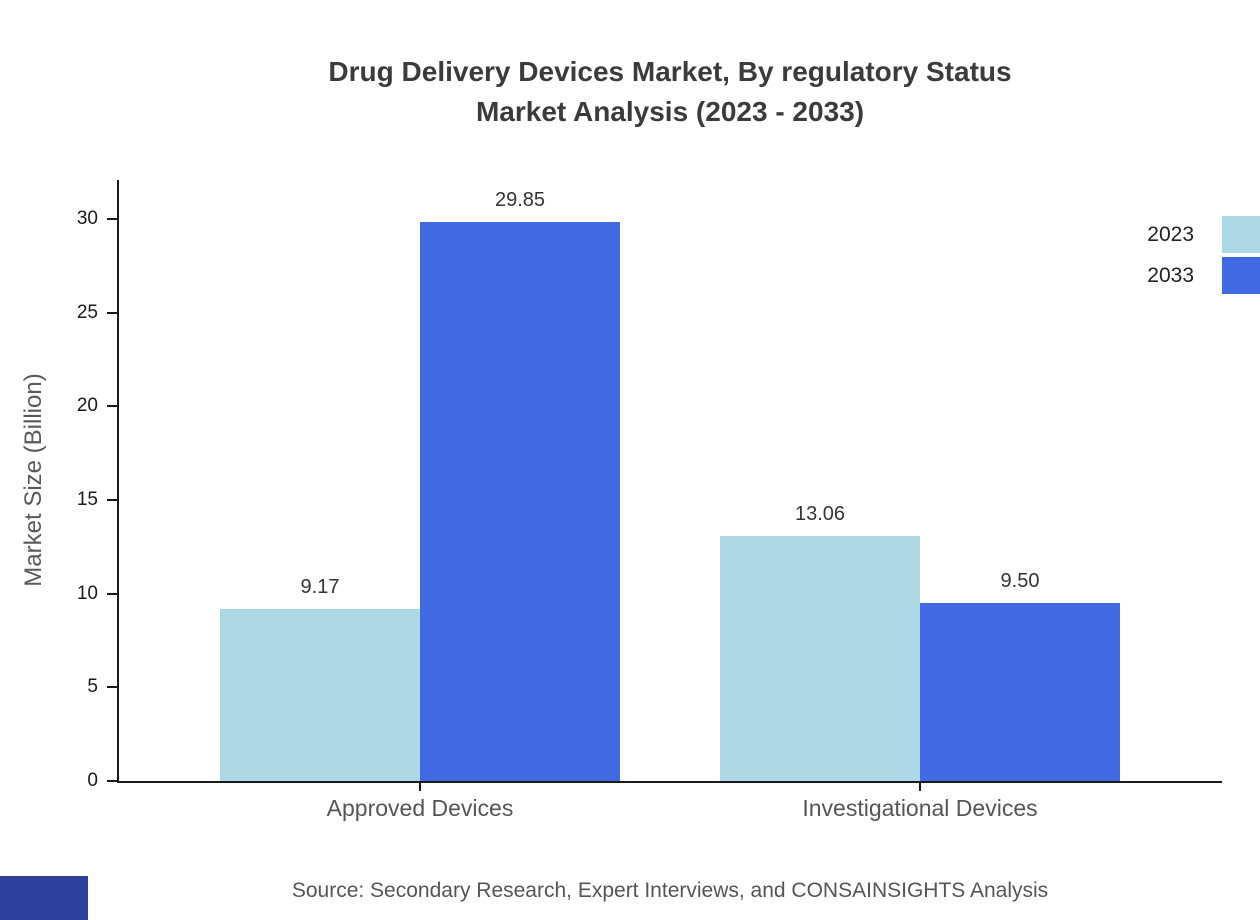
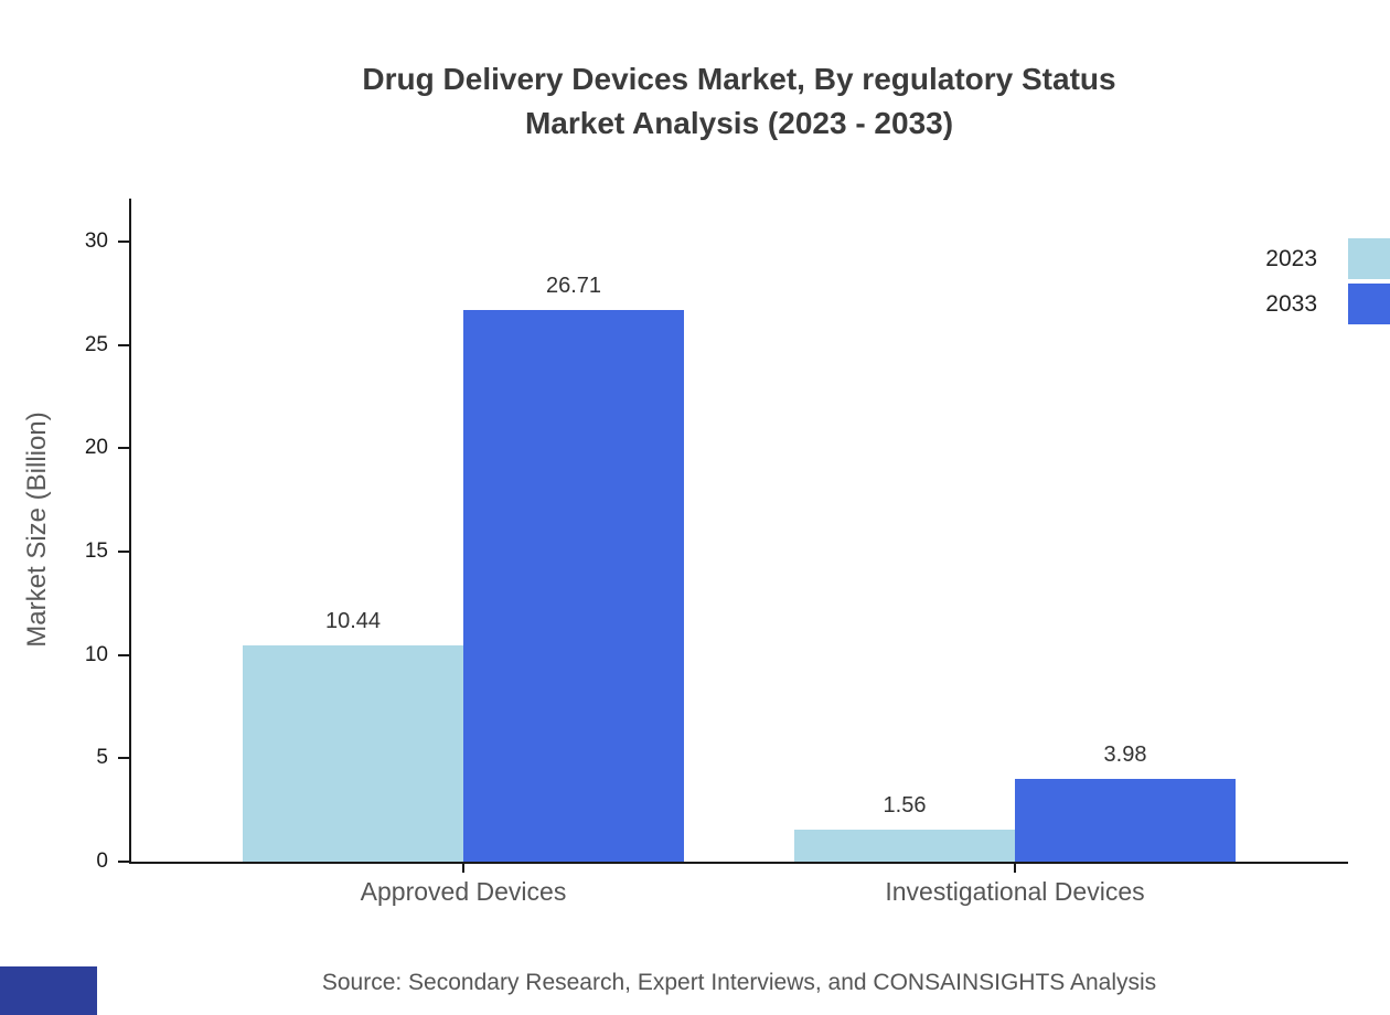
2023/Approved Devices: 9.17 -> 10.44
2033/Approved Devices: 29.85 -> 26.71
2023/Investigational Devices: 13.06 -> 1.56
2033/Investigational Devices: 9.50 -> 3.98
